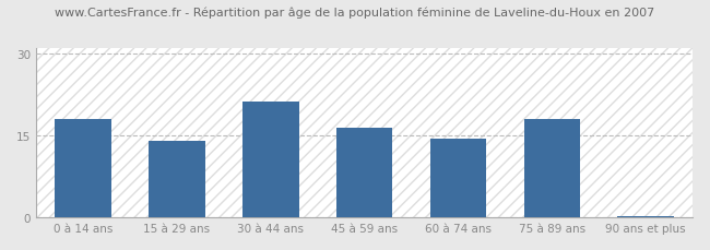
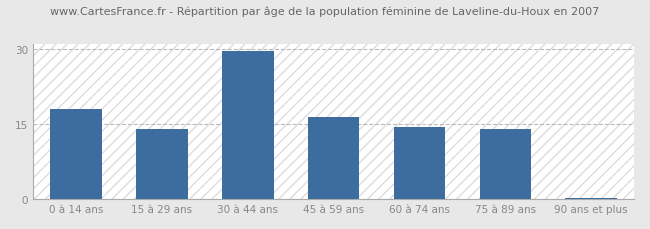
30 à 44 ans: 21.2 -> 29.5
75 à 89 ans: 18.0 -> 14.0
